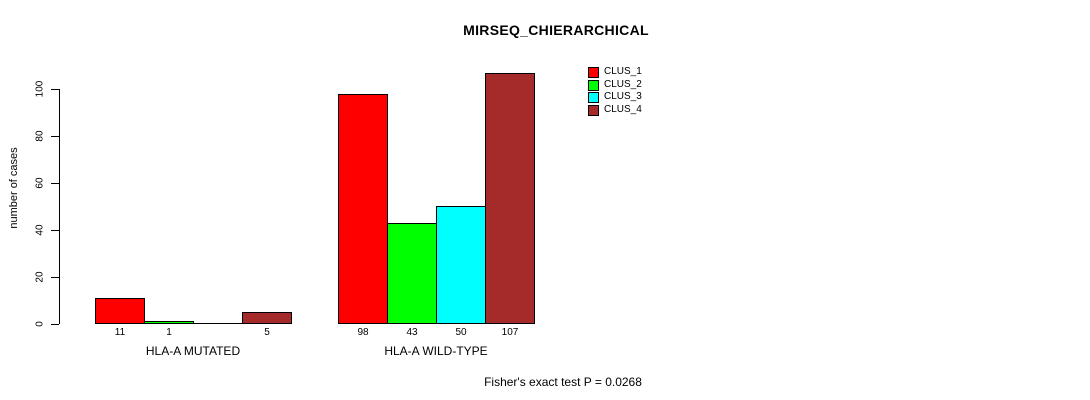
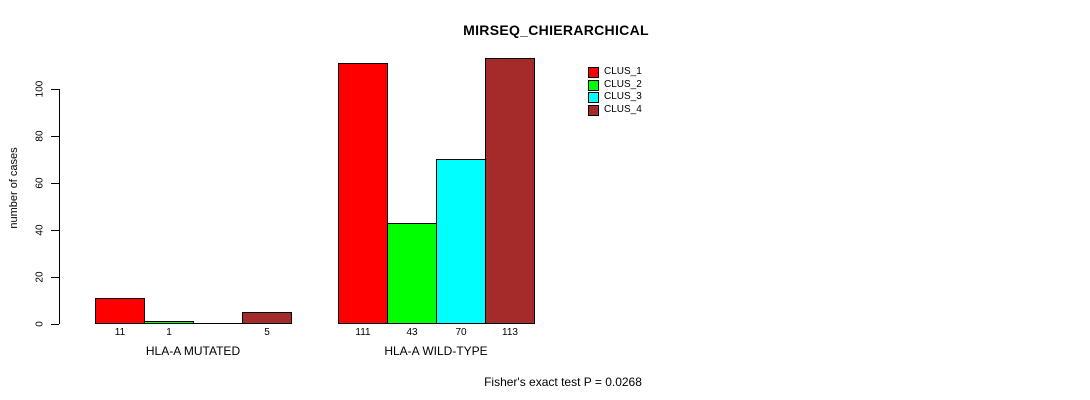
CLUS_1/HLA-A WILD-TYPE: 98 -> 111
CLUS_3/HLA-A WILD-TYPE: 50 -> 70
CLUS_4/HLA-A WILD-TYPE: 107 -> 113
